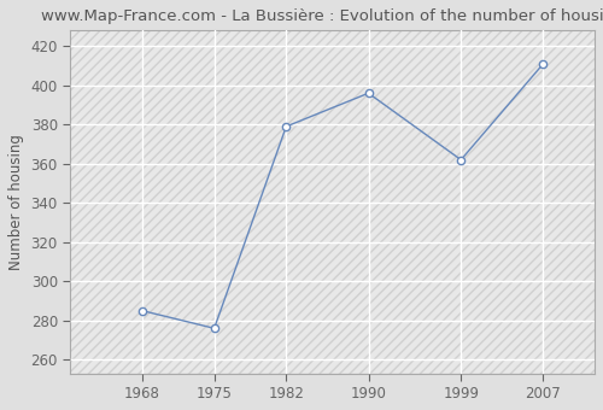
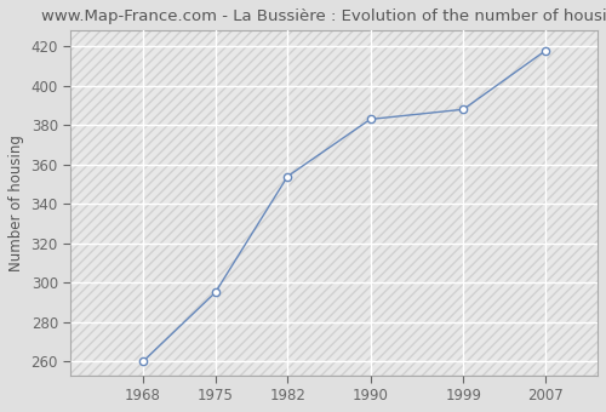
1968: 285 -> 260
1975: 276 -> 295
1982: 379 -> 354
1990: 396 -> 383
1999: 362 -> 388
2007: 411 -> 418
